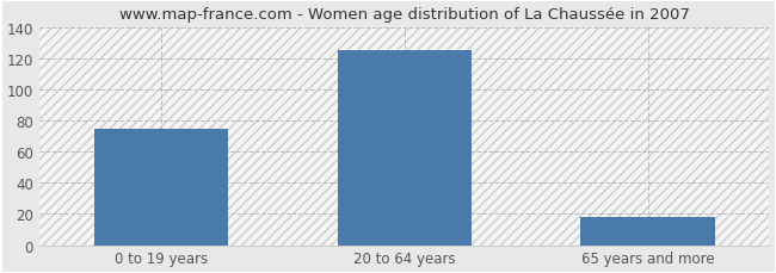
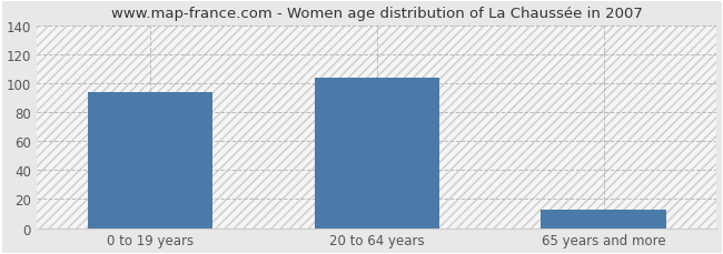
0 to 19 years: 75 -> 94
20 to 64 years: 125 -> 104
65 years and more: 18 -> 13
